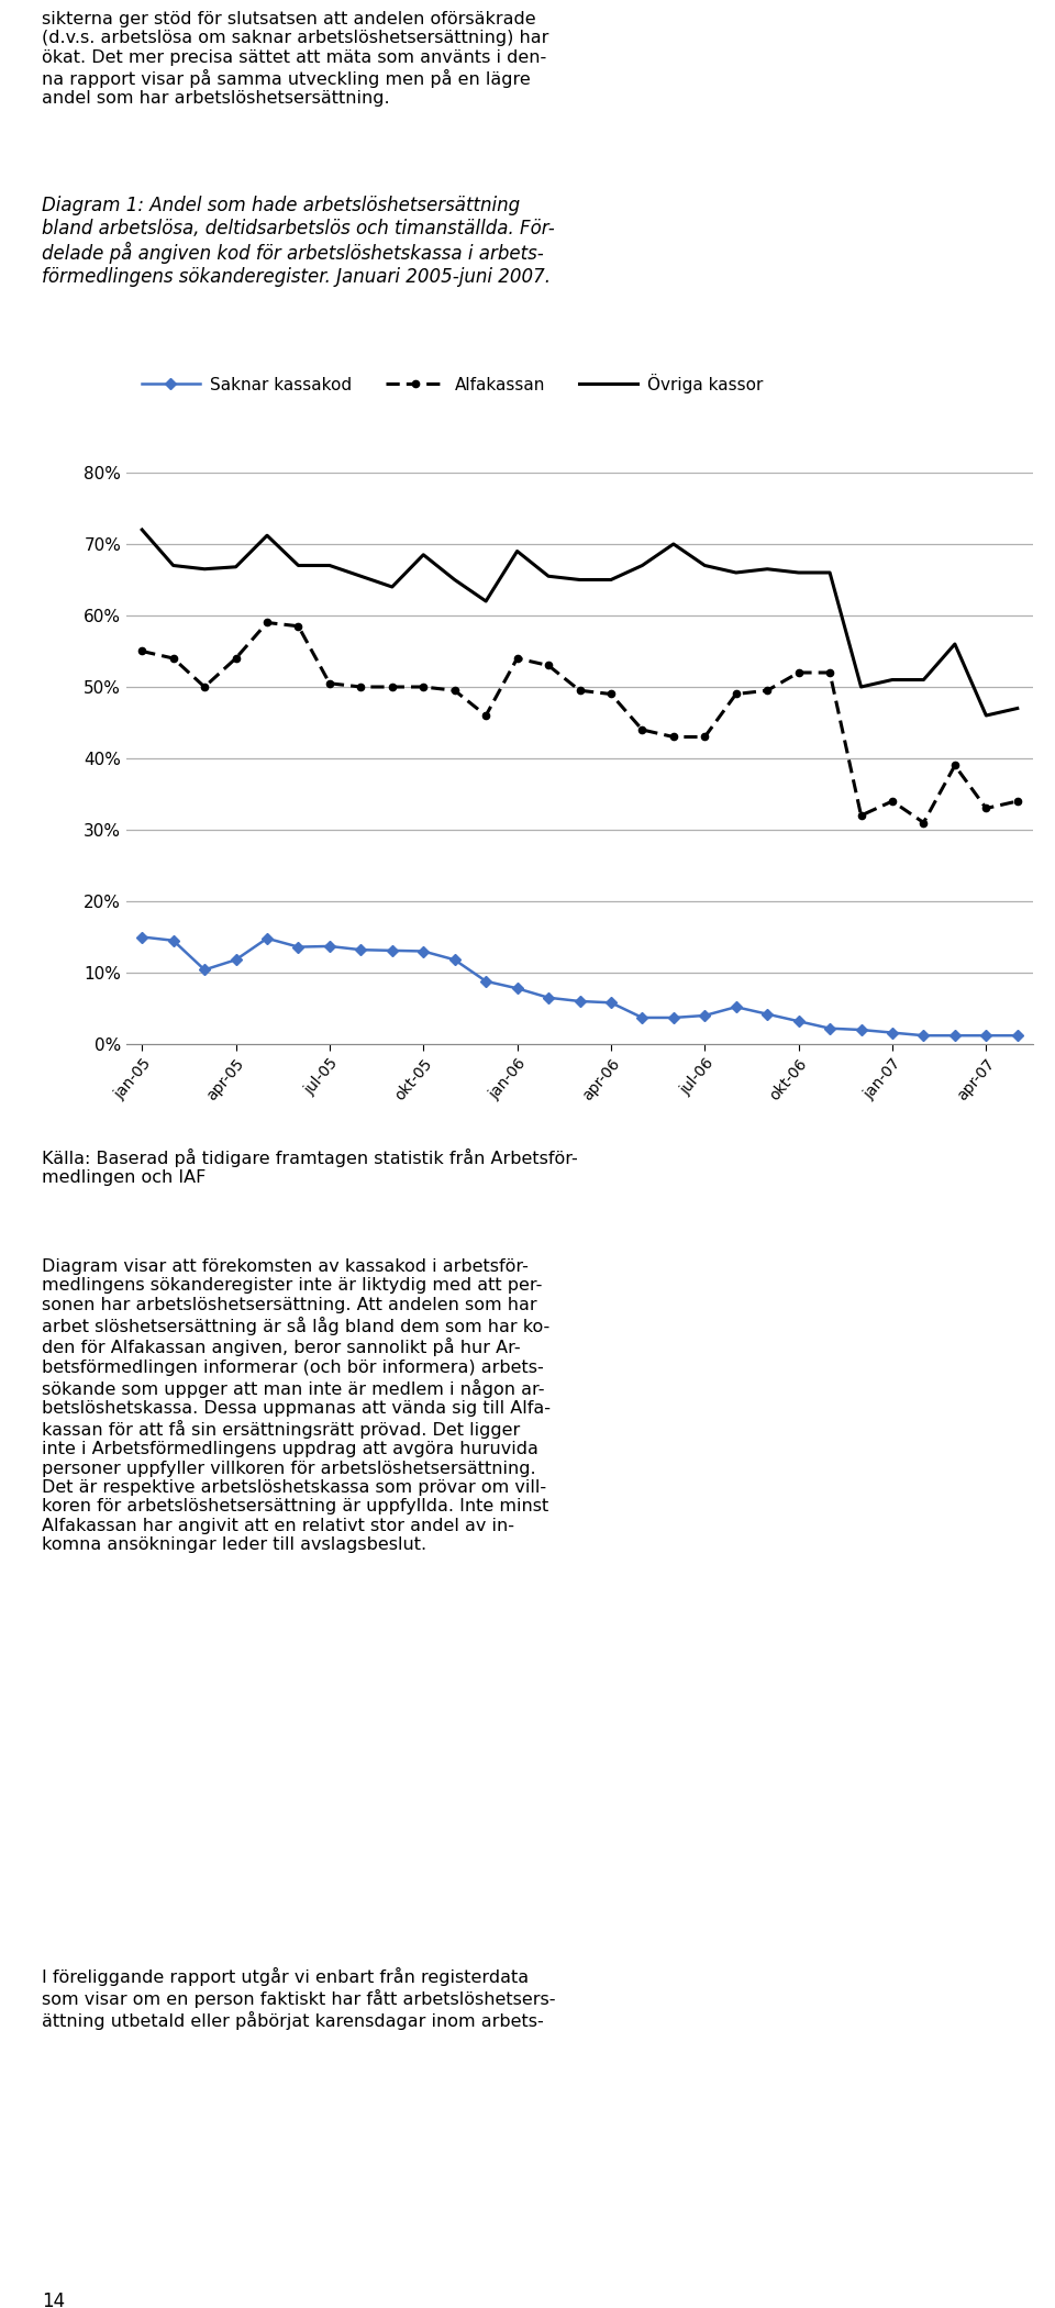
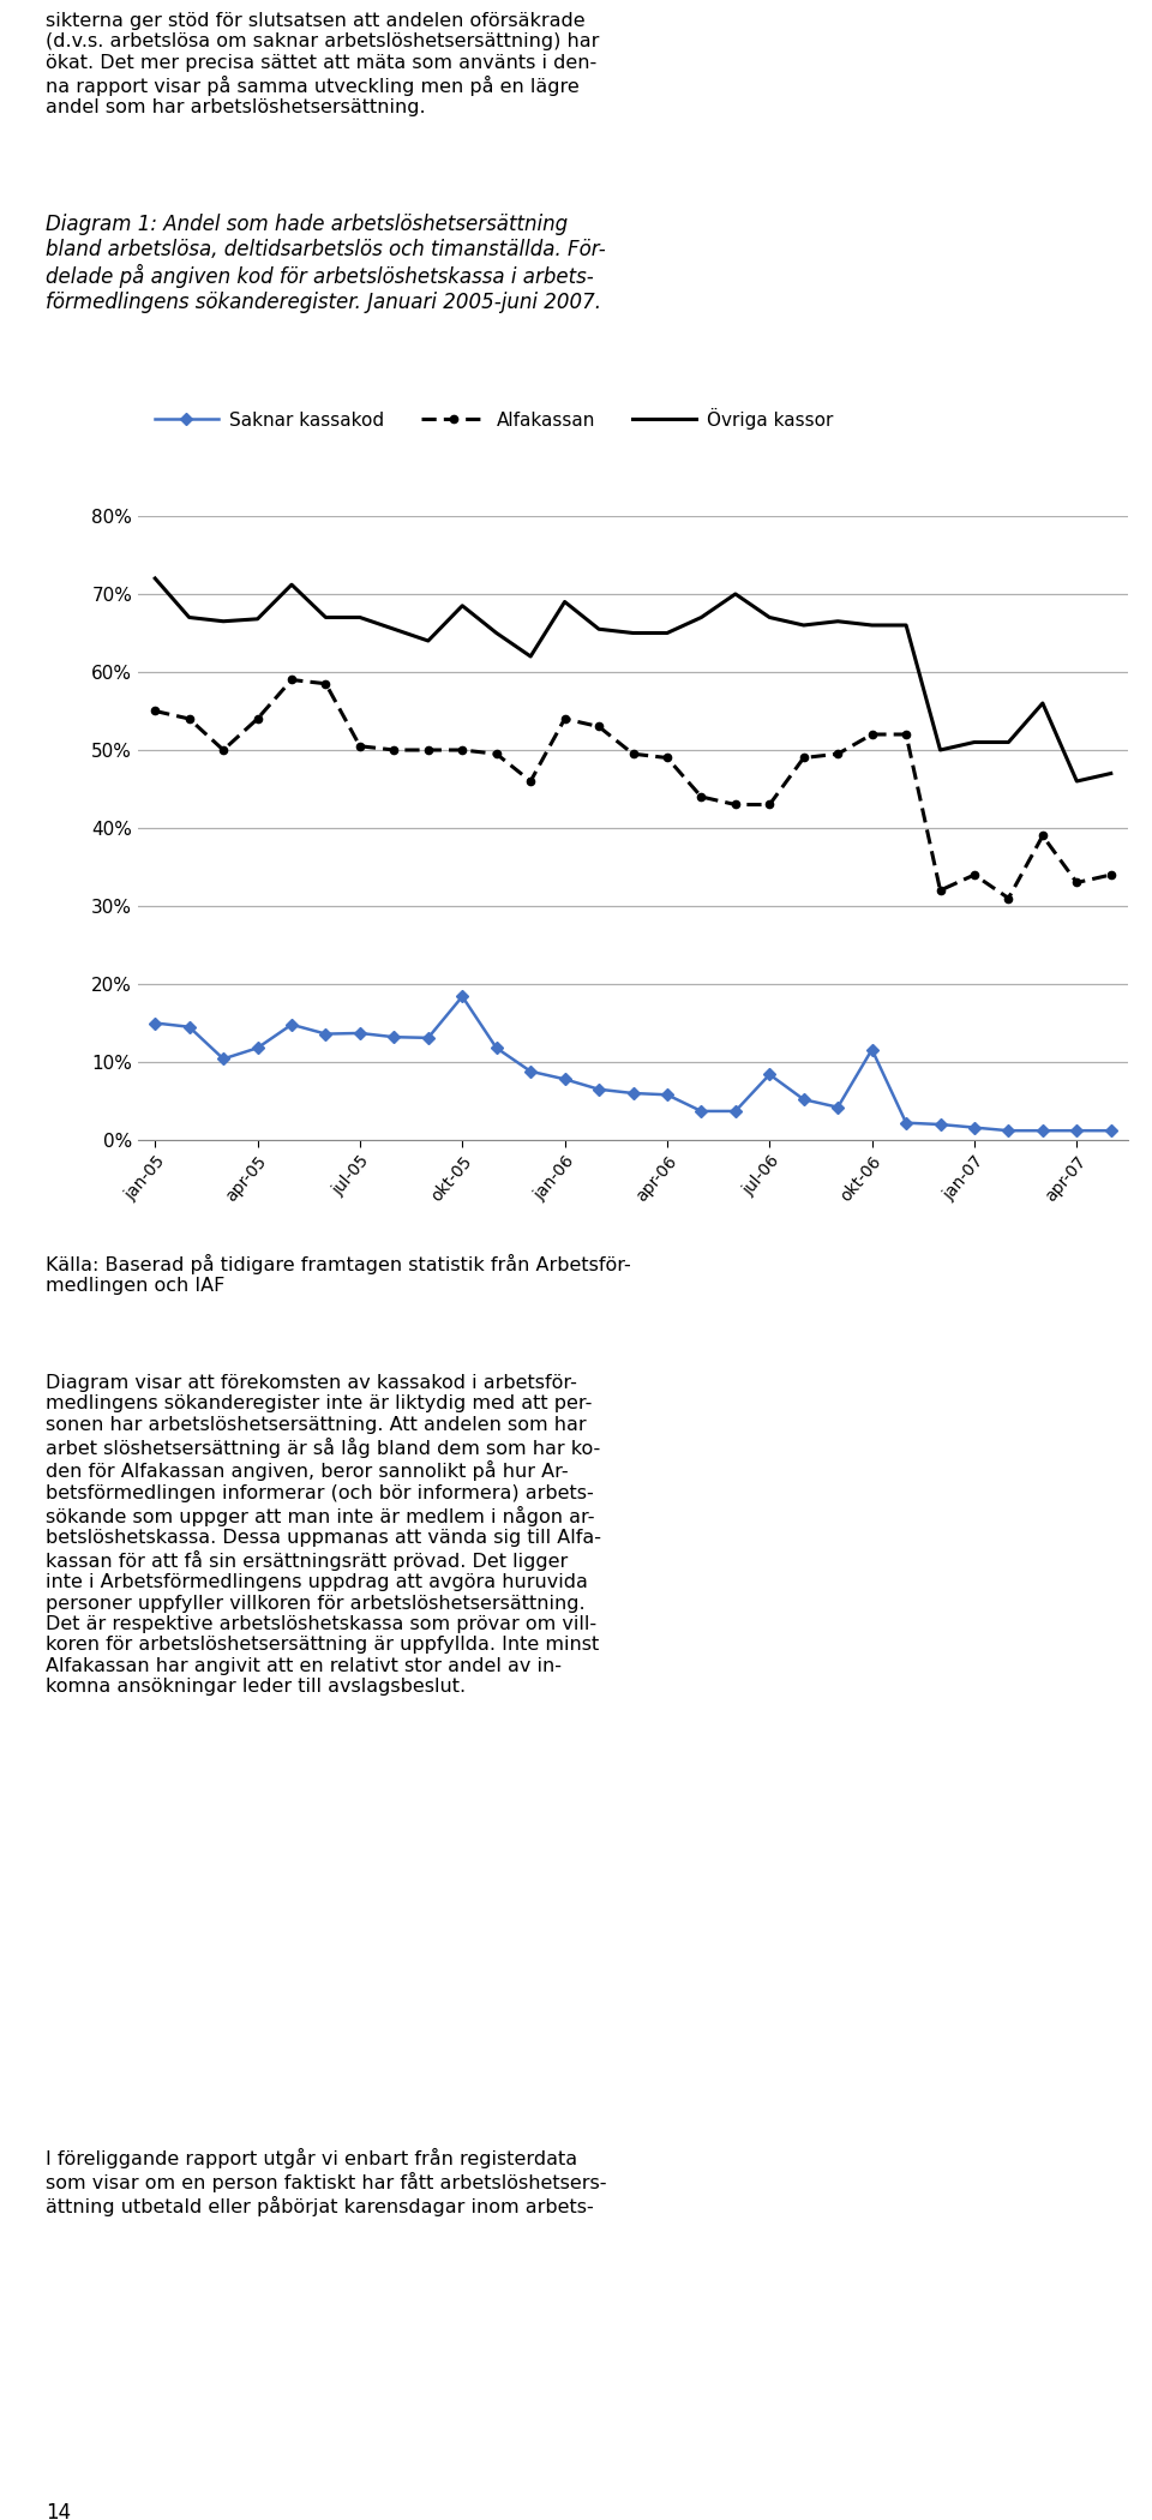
Saknar kassakod/okt-05: 13.0% -> 18.4%
Saknar kassakod/jul-06: 4.0% -> 8.4%
Saknar kassakod/okt-06: 3.2% -> 11.6%
